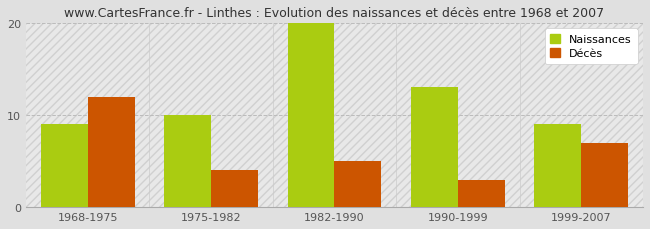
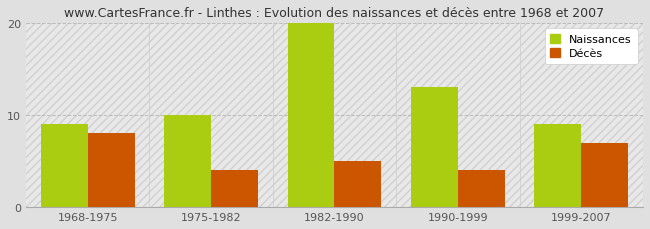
Décès/1968-1975: 12 -> 8
Décès/1990-1999: 3 -> 4
